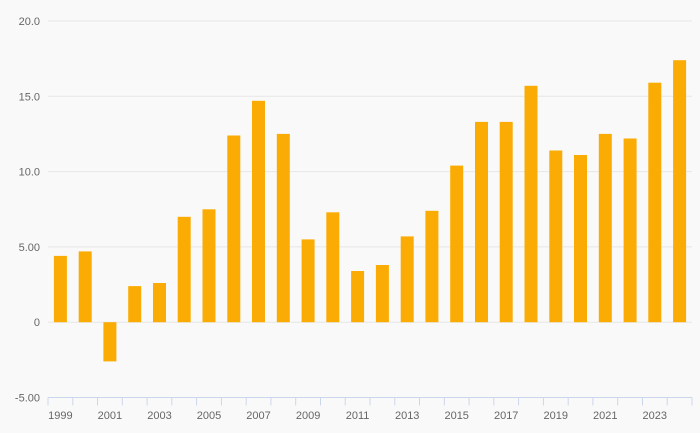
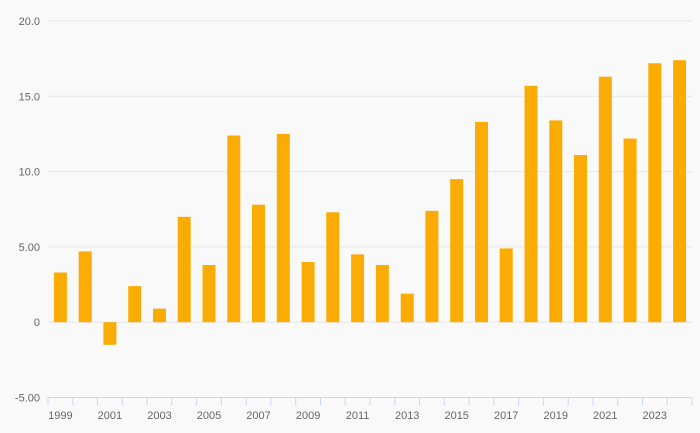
1999: 4.4 -> 3.3
2001: -2.6 -> -1.5
2003: 2.6 -> 0.9
2005: 7.5 -> 3.8
2007: 14.7 -> 7.8
2009: 5.5 -> 4.0
2011: 3.4 -> 4.5
2013: 5.7 -> 1.9
2015: 10.4 -> 9.5
2017: 13.3 -> 4.9
2019: 11.4 -> 13.4
2021: 12.5 -> 16.3
2023: 15.9 -> 17.2
